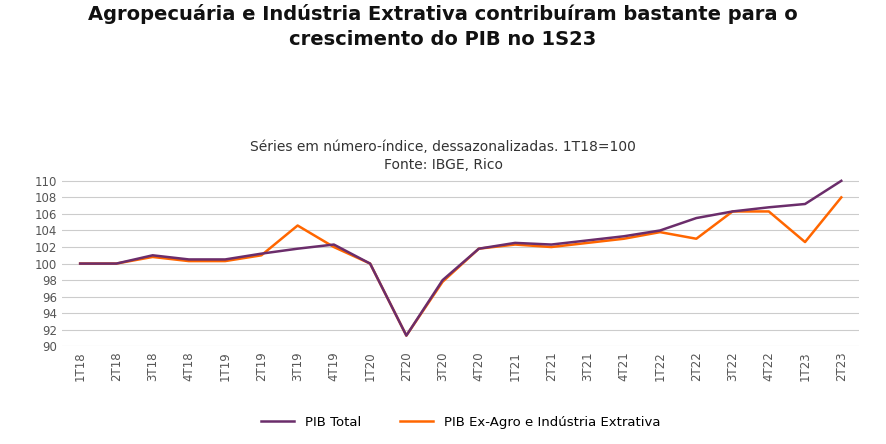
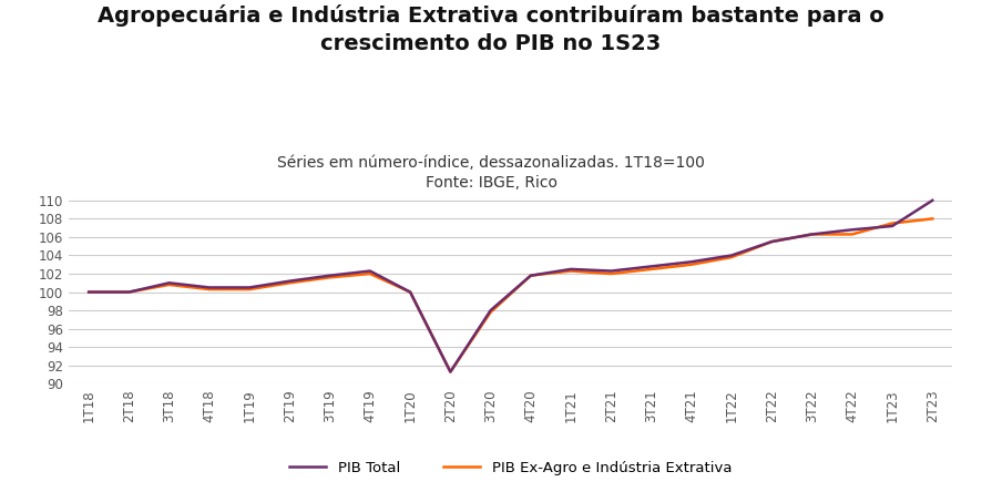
PIB Ex-Agro e Indústria Extrativa/3T19: 104.6 -> 101.6
PIB Ex-Agro e Indústria Extrativa/2T22: 103.0 -> 105.5
PIB Ex-Agro e Indústria Extrativa/1T23: 102.6 -> 107.5
